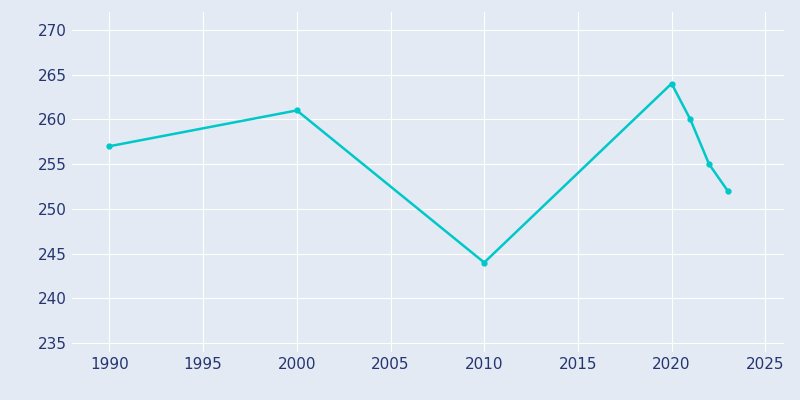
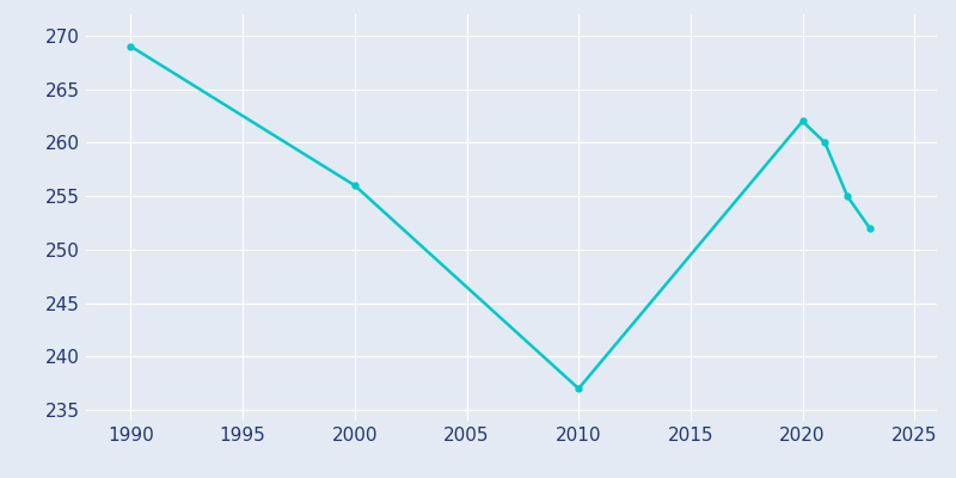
1990: 257 -> 269
2000: 261 -> 256
2010: 244 -> 237
2020: 264 -> 262
